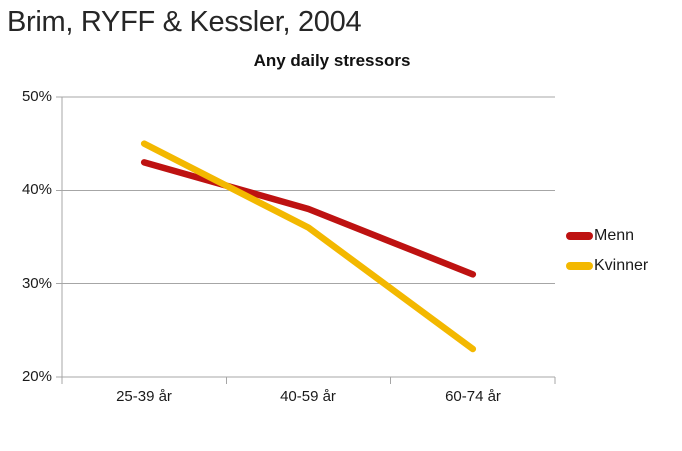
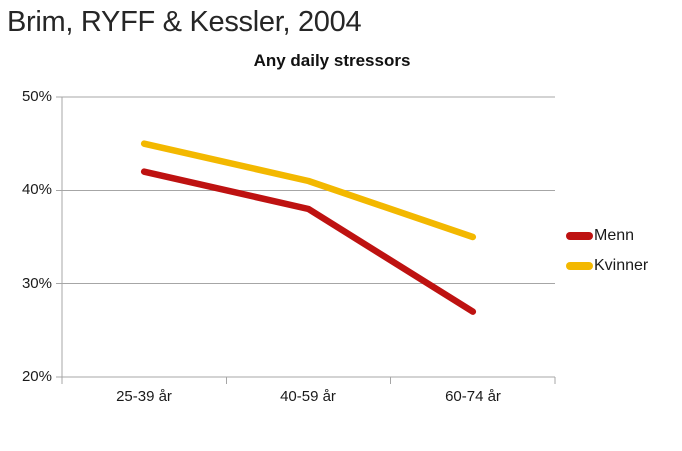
Menn/25-39 år: 43% -> 42%
Kvinner/40-59 år: 36% -> 41%
Menn/60-74 år: 31% -> 27%
Kvinner/60-74 år: 23% -> 35%
